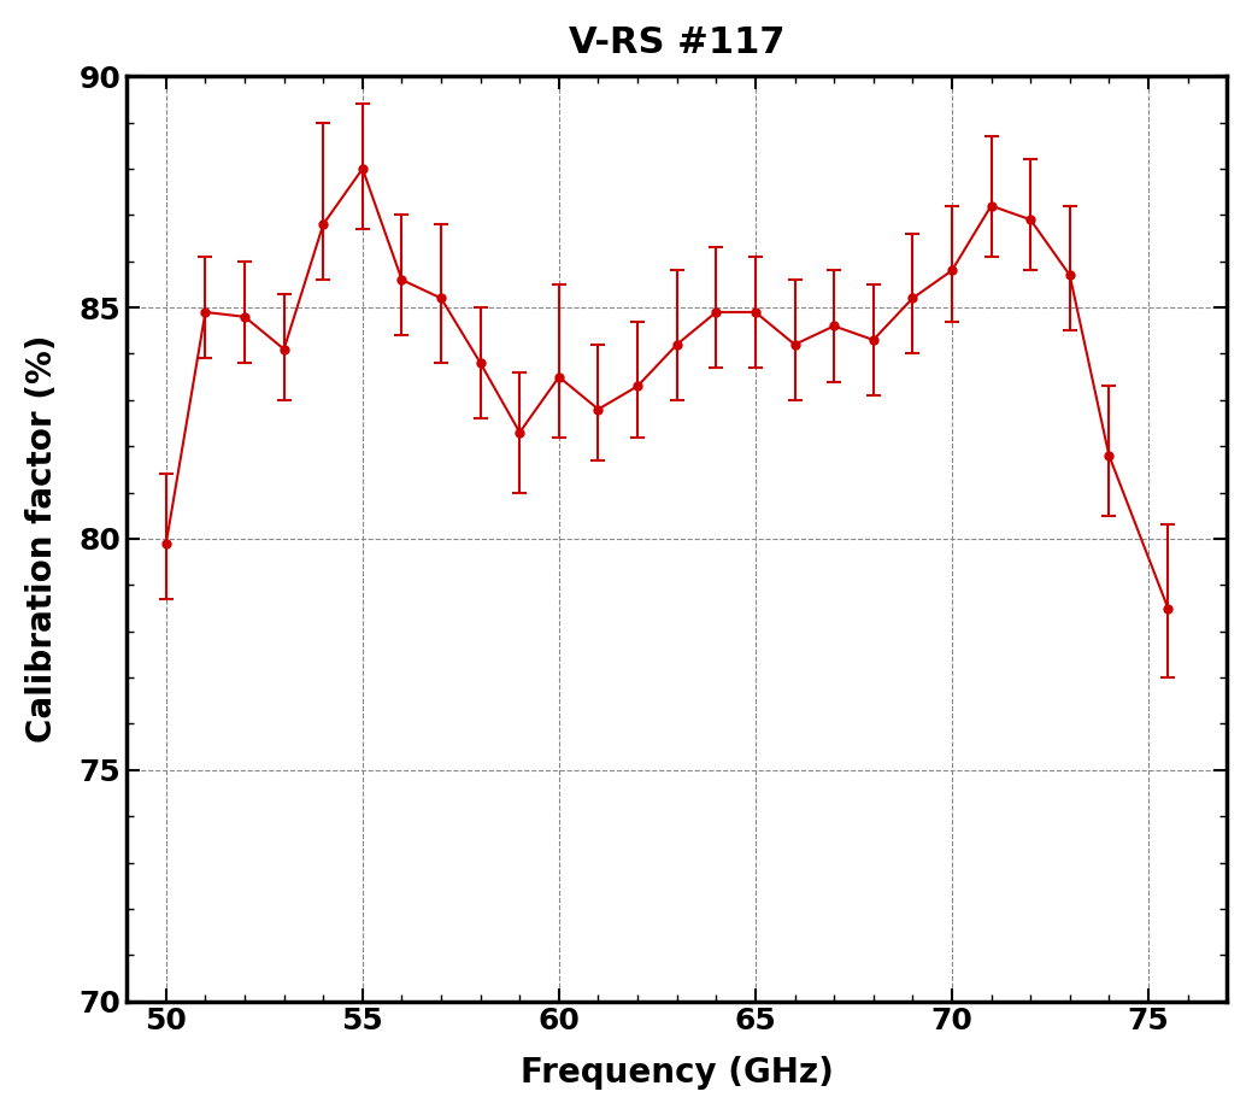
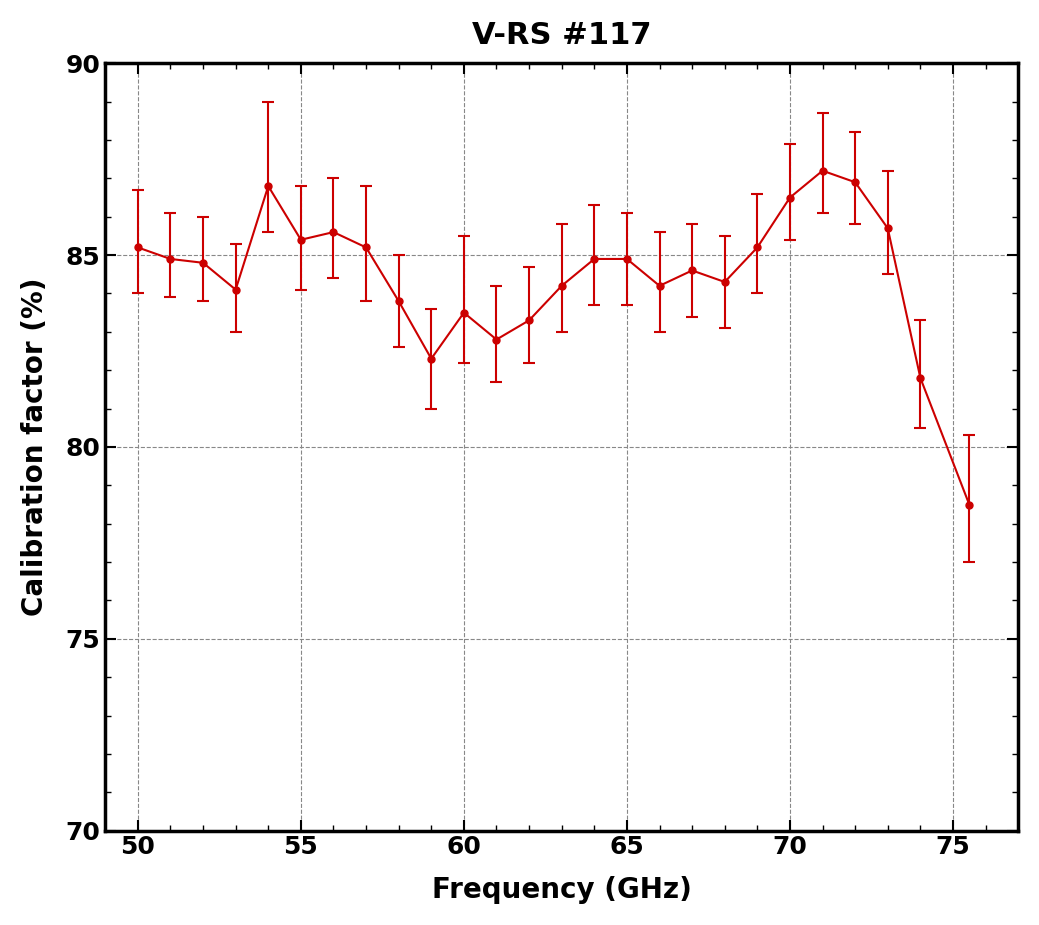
50: 79.9 -> 85.2
55: 88.0 -> 85.4
70: 85.8 -> 86.5
